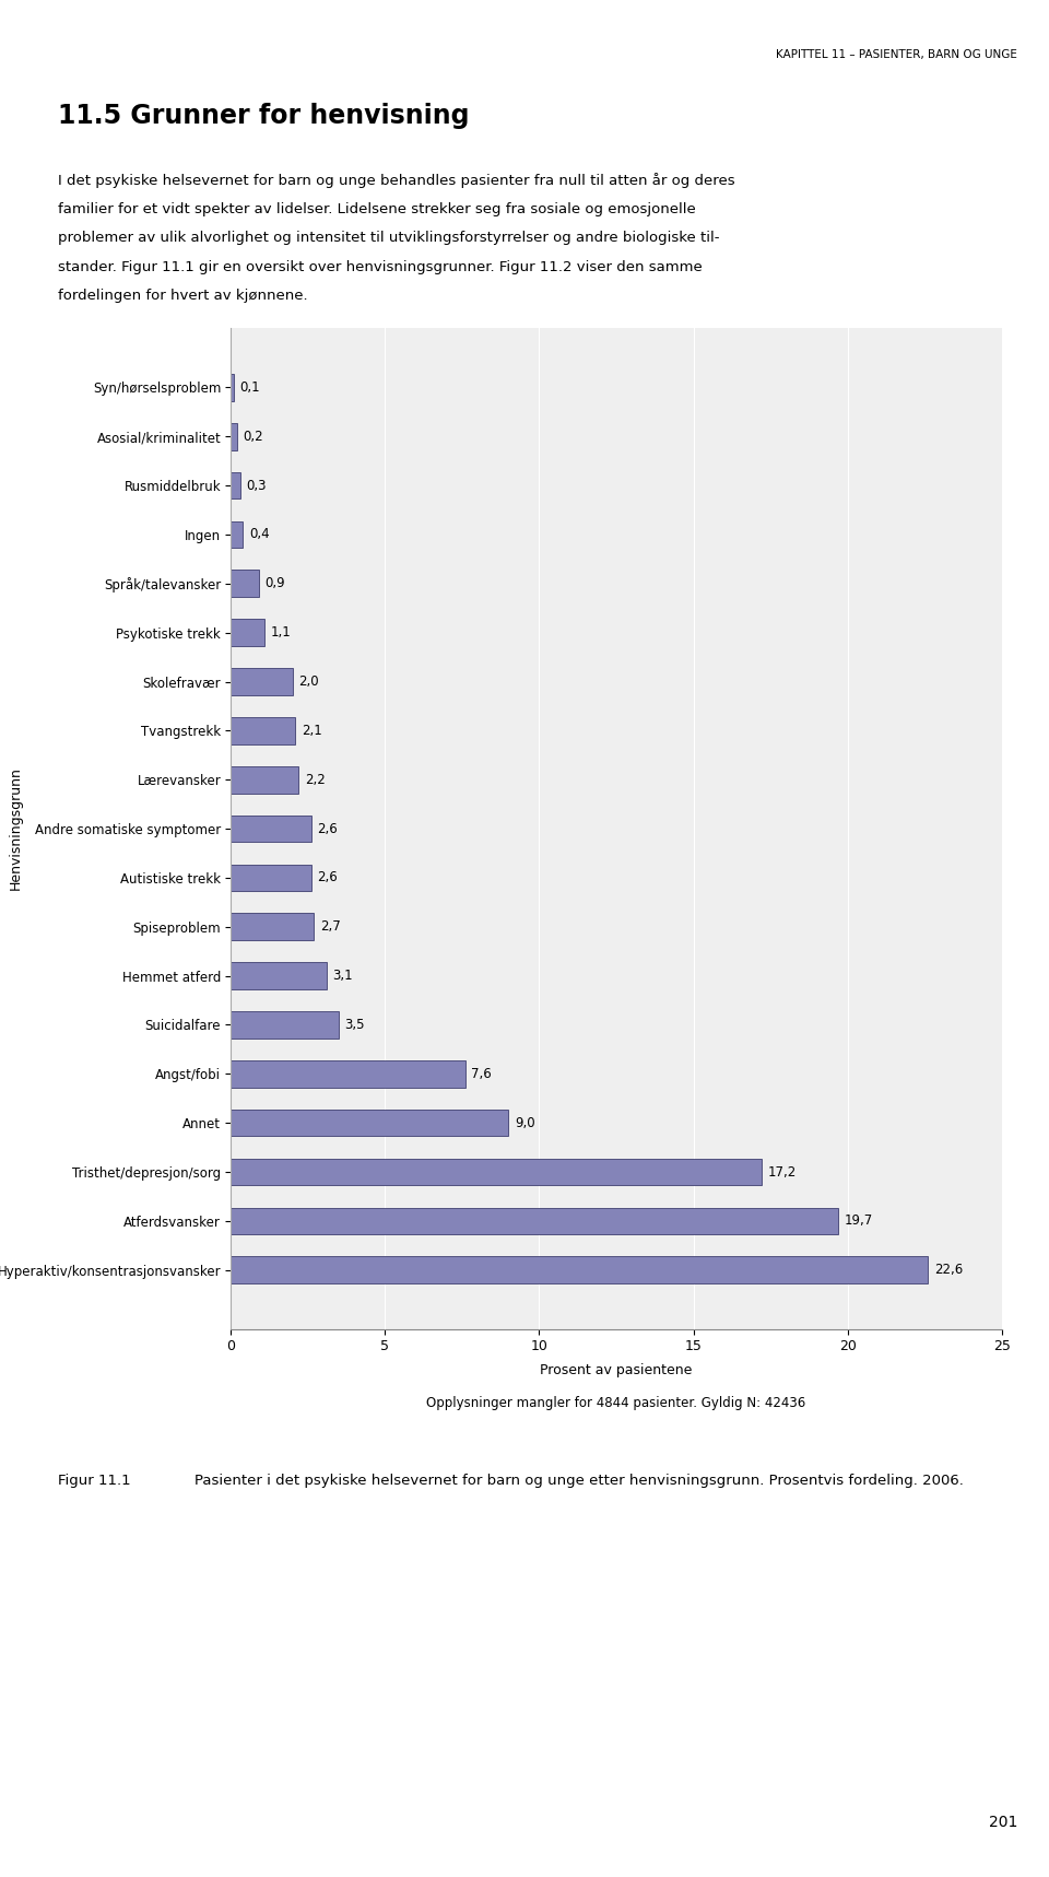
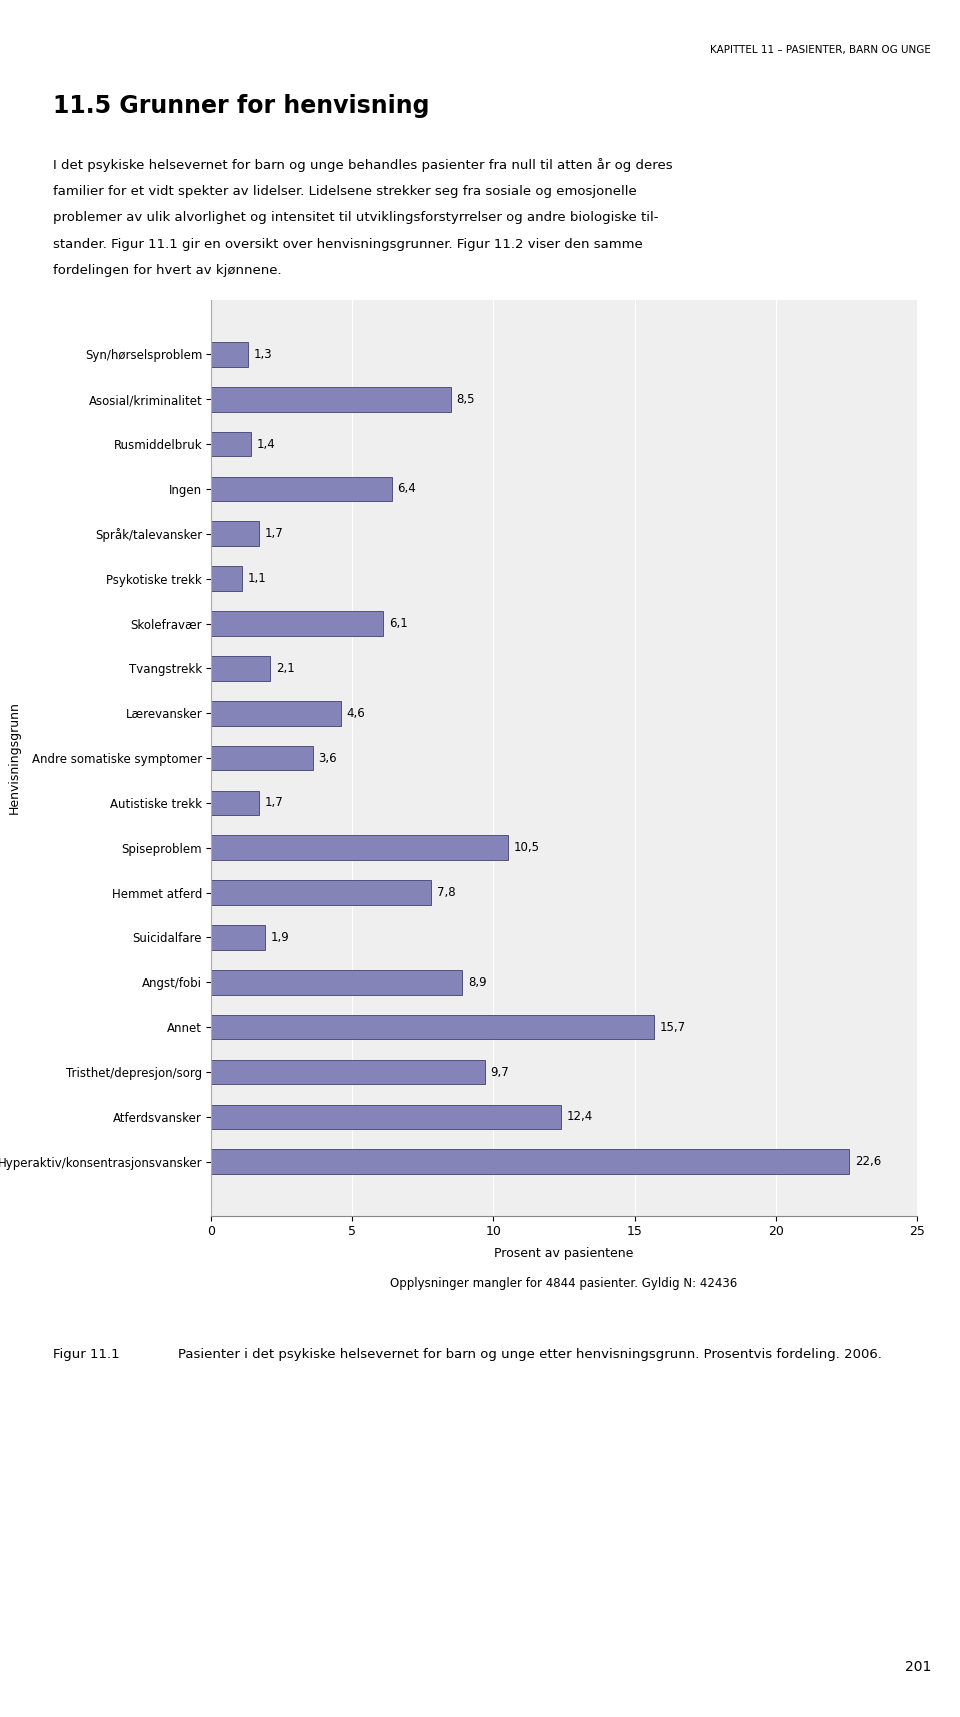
Syn/hørselsproblem: 0,1 -> 1,3
Asosial/kriminalitet: 0,2 -> 8,5
Rusmiddelbruk: 0,3 -> 1,4
Ingen: 0,4 -> 6,4
Språk/talevansker: 0,9 -> 1,7
Skolefravær: 2,0 -> 6,1
Lærevansker: 2,2 -> 4,6
Andre somatiske symptomer: 2,6 -> 3,6
Autistiske trekk: 2,6 -> 1,7
Spiseproblem: 2,7 -> 10,5
Hemmet atferd: 3,1 -> 7,8
Suicidalfare: 3,5 -> 1,9
Angst/fobi: 7,6 -> 8,9
Annet: 9,0 -> 15,7
Tristhet/depresjon/sorg: 17,2 -> 9,7
Atferdsvansker: 19,7 -> 12,4
